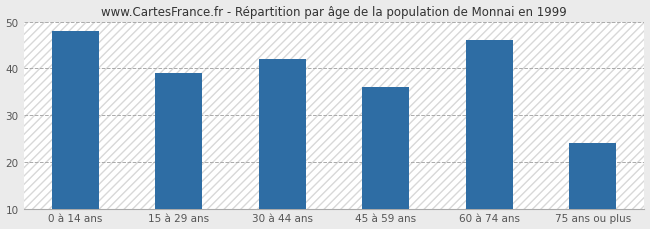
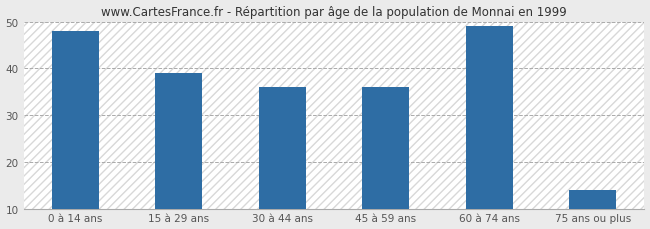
30 à 44 ans: 42 -> 36
60 à 74 ans: 46 -> 49
75 ans ou plus: 24 -> 14
